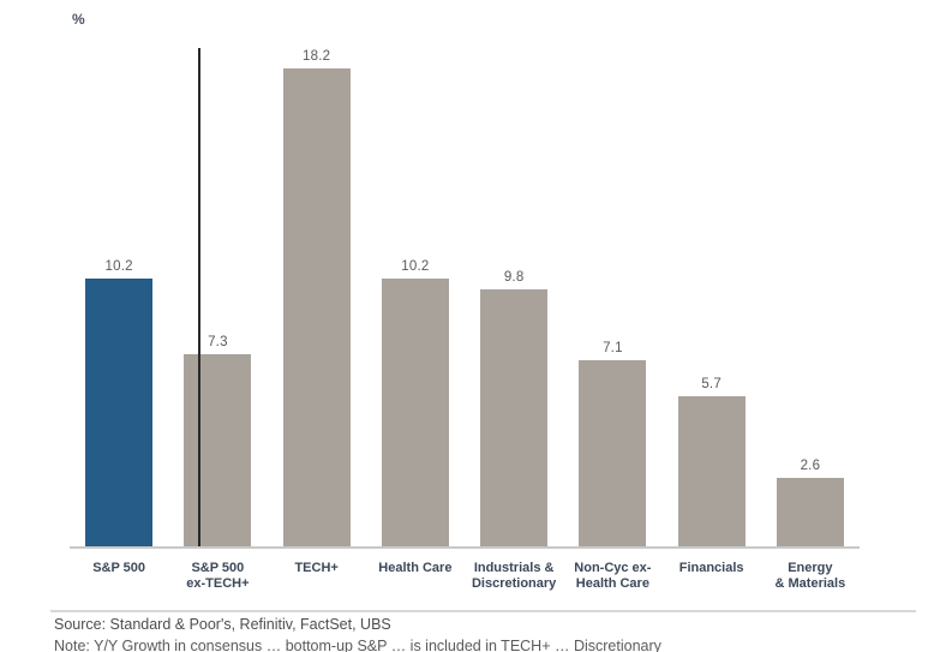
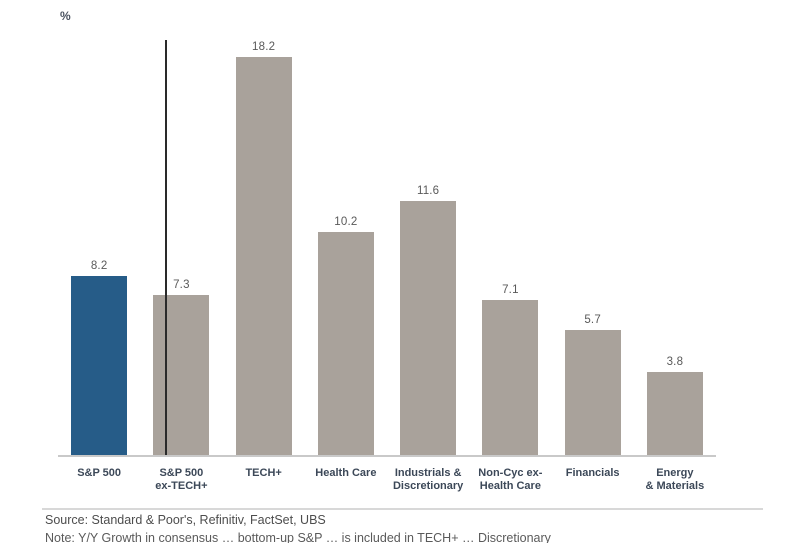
S&P 500: 10.2 -> 8.2
Industrials & Discretionary: 9.8 -> 11.6
Energy & Materials: 2.6 -> 3.8
